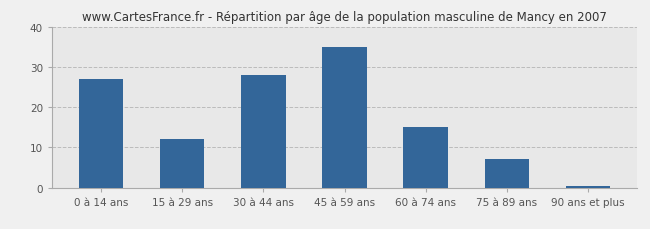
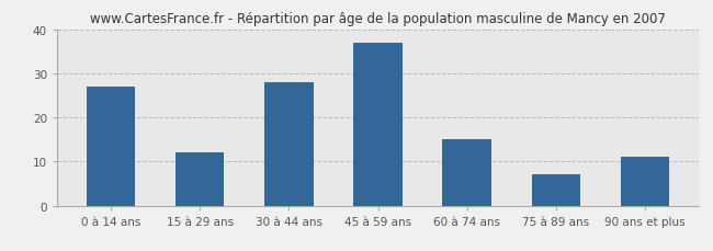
45 à 59 ans: 35.0 -> 37.0
90 ans et plus: 0.5 -> 11.0
